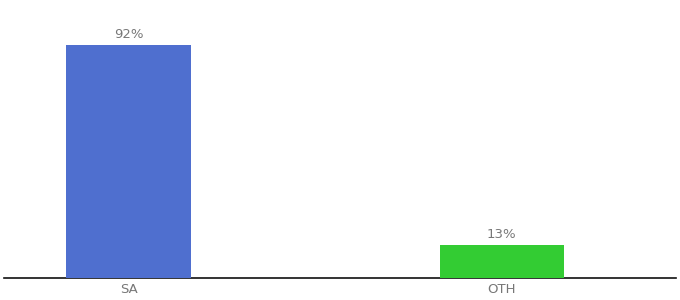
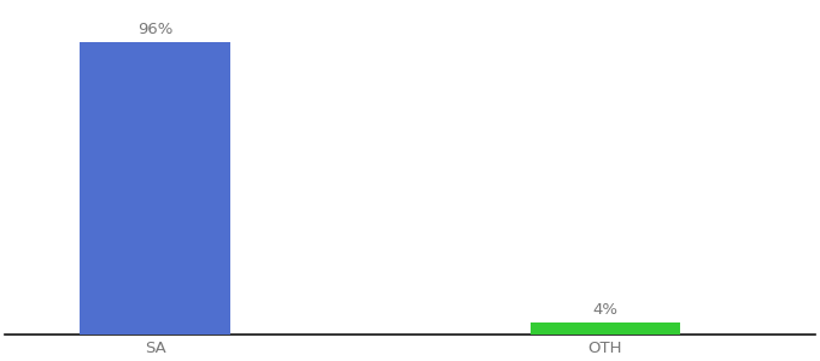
SA: 92% -> 96%
OTH: 13% -> 4%
